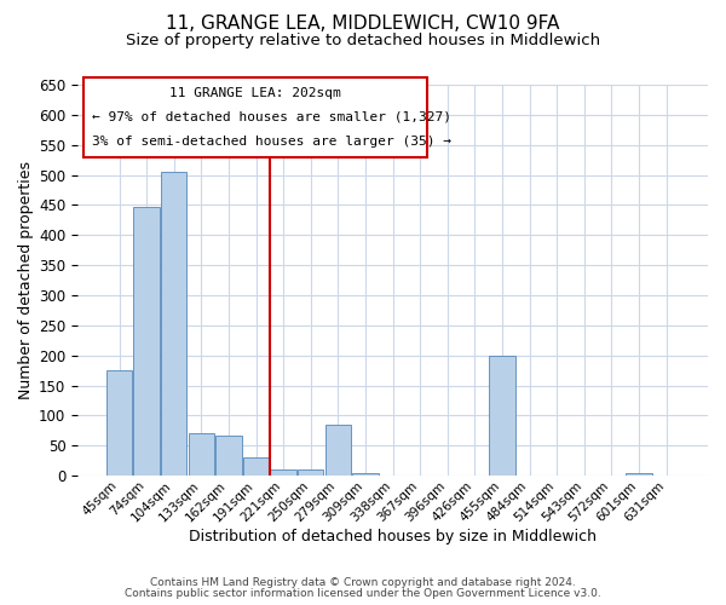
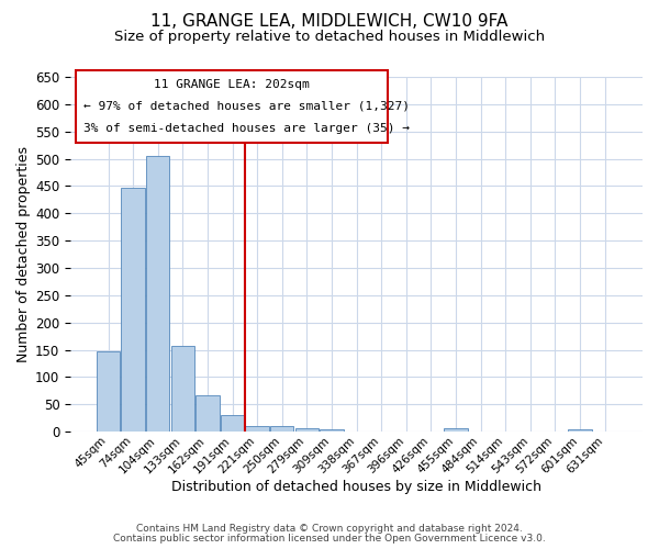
45sqm: 175 -> 148
133sqm: 70 -> 158
279sqm: 85 -> 7
455sqm: 200 -> 6
